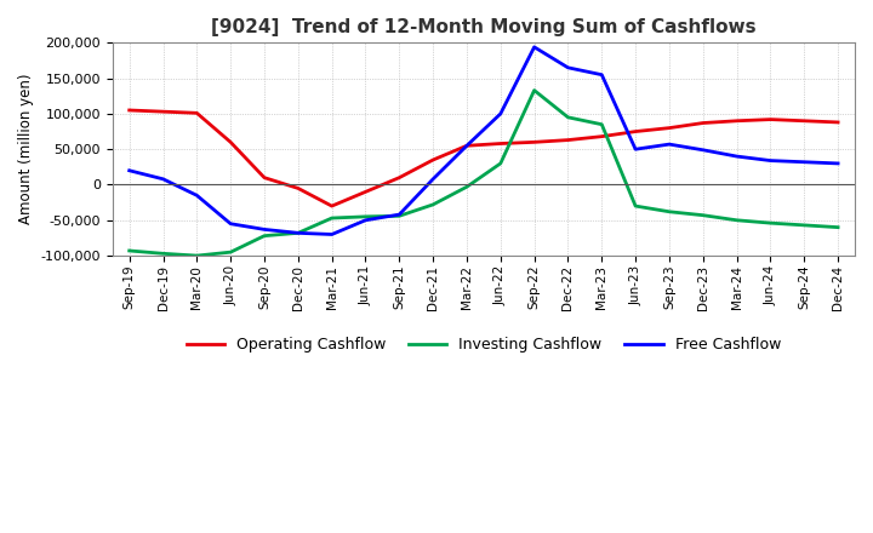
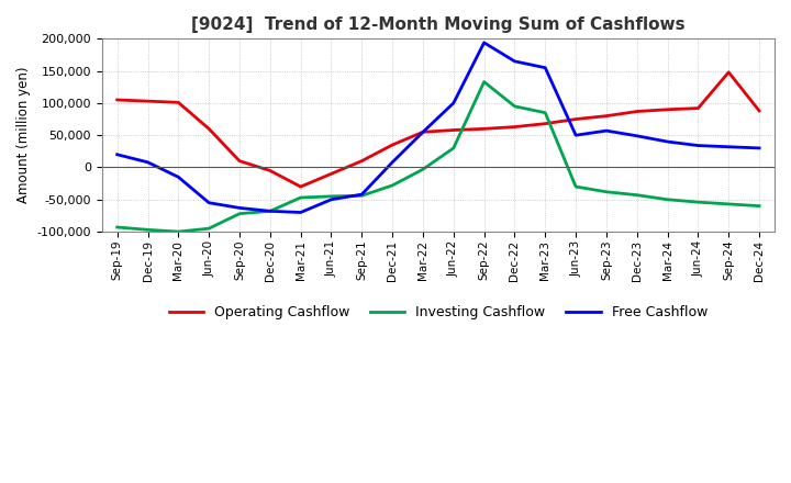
Operating Cashflow/Sep-24: 90,000 -> 148,000
